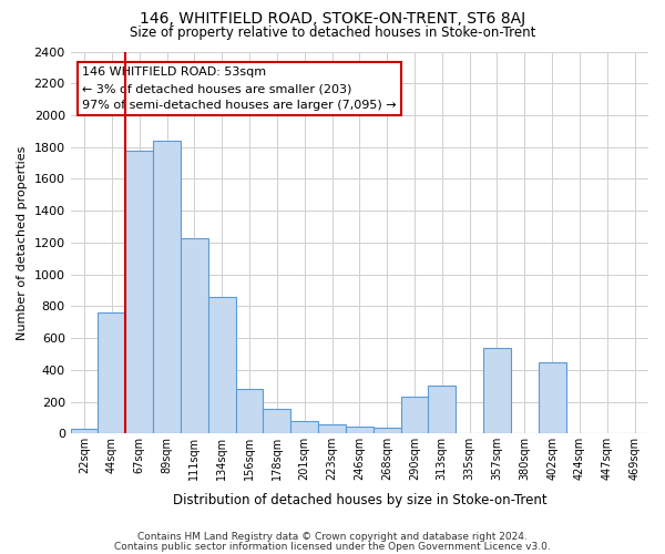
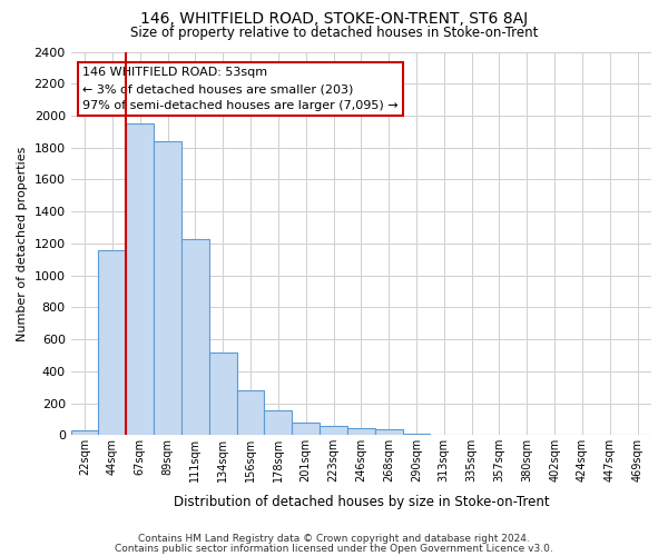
44sqm: 760 -> 1160
67sqm: 1780 -> 1950
134sqm: 860 -> 520
290sqm: 230 -> 10
313sqm: 300 -> 0
357sqm: 540 -> 0
402sqm: 450 -> 0
